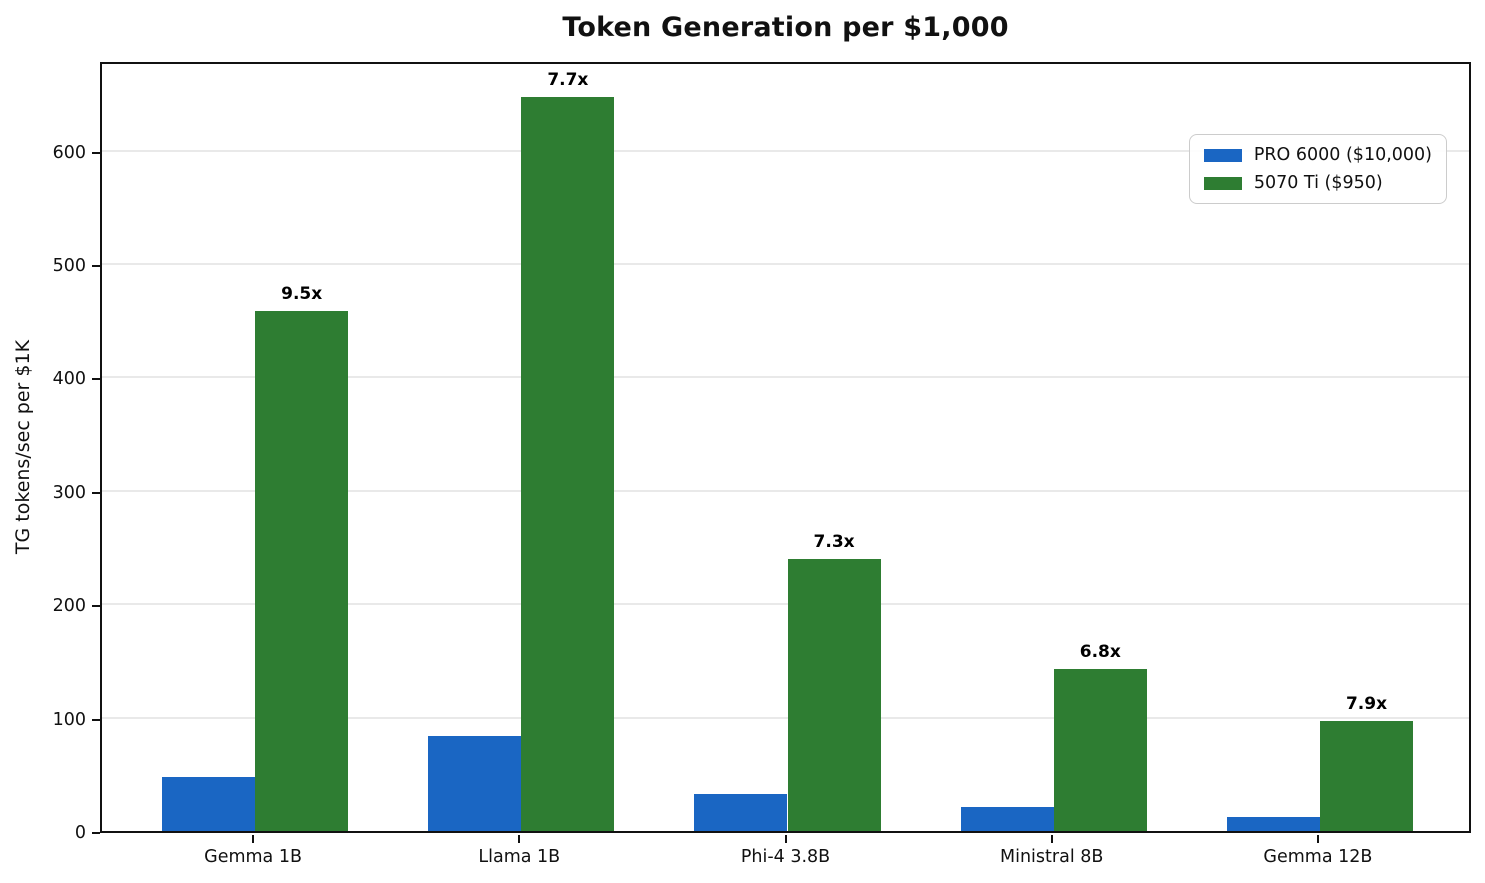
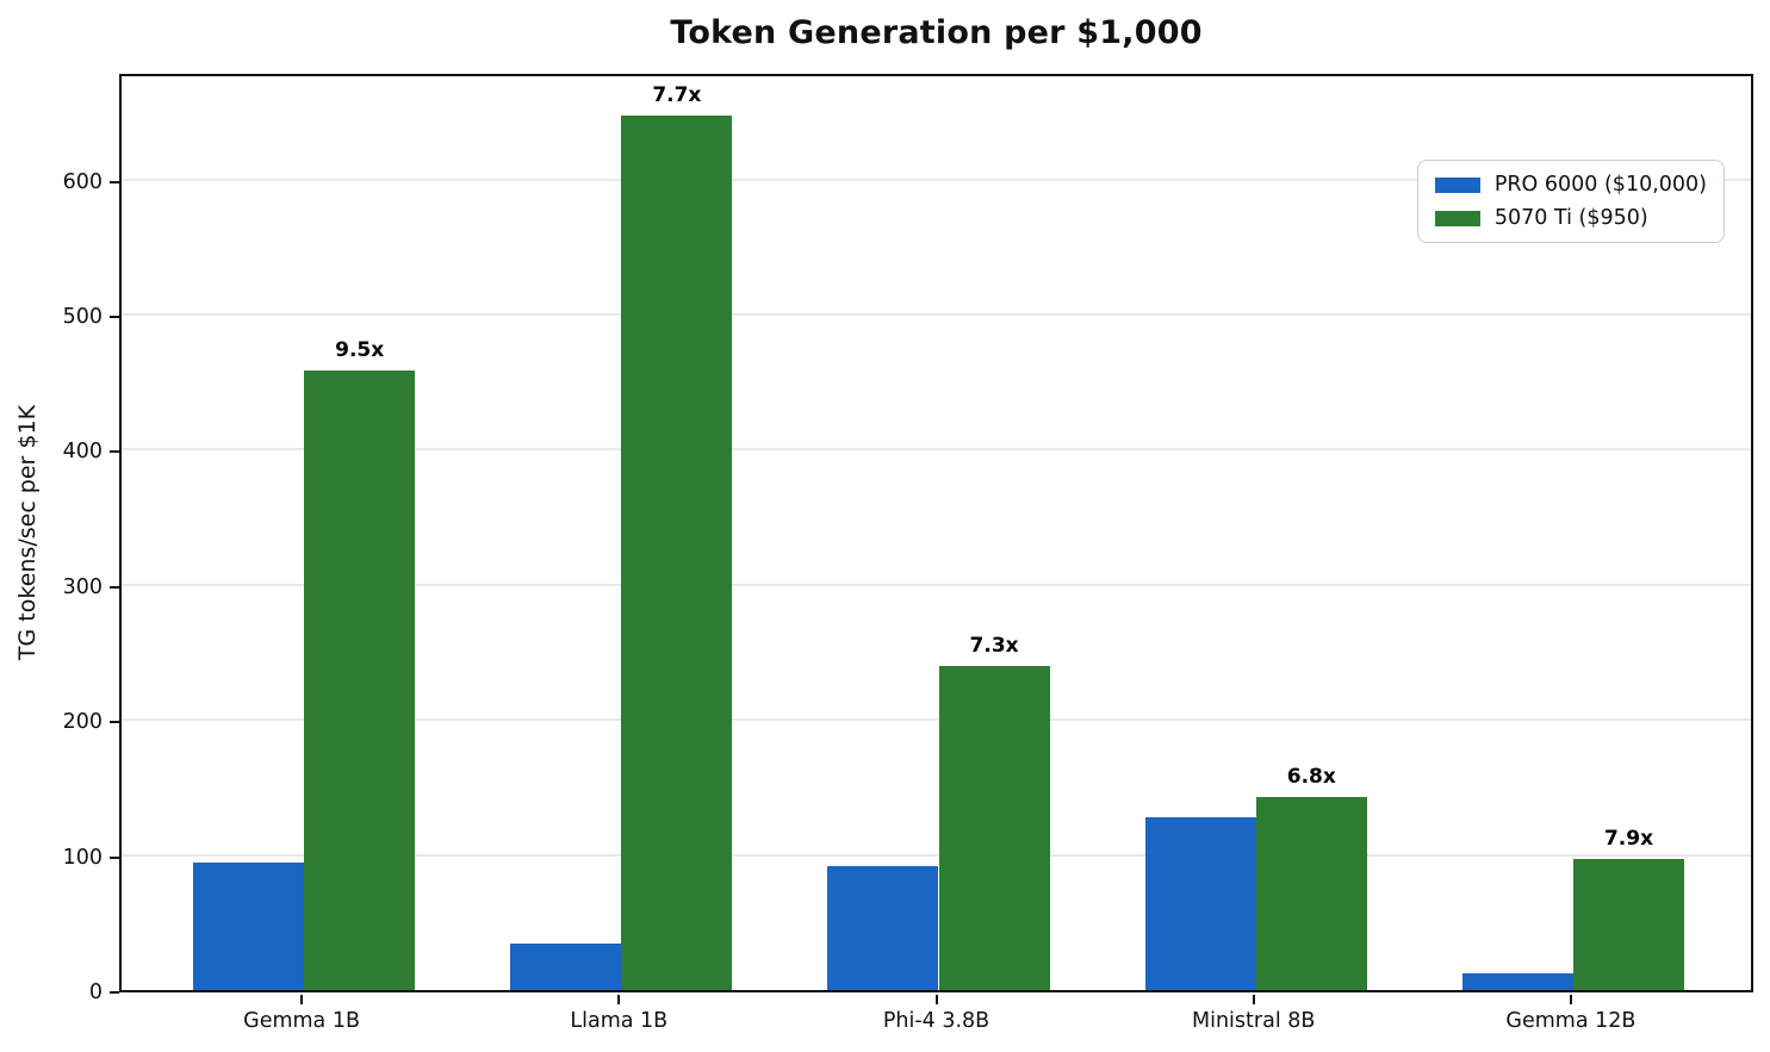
PRO 6000 ($10,000)/Gemma 1B: 48 -> 94
PRO 6000 ($10,000)/Llama 1B: 84 -> 34
PRO 6000 ($10,000)/Phi-4 3.8B: 33 -> 92
PRO 6000 ($10,000)/Ministral 8B: 21 -> 128
